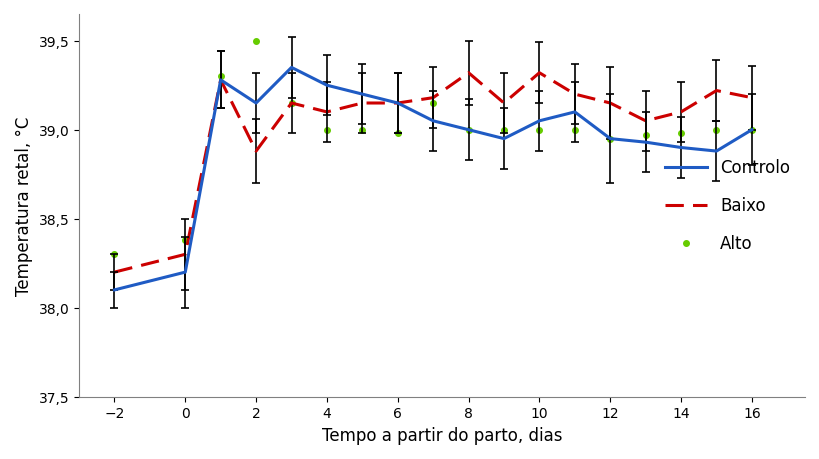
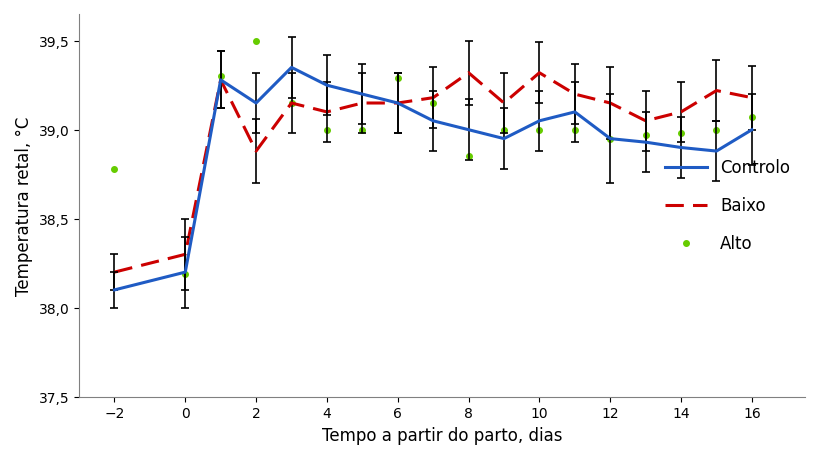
Alto/−2: 38,30 -> 38,78
Alto/0: 38,38 -> 38,19
Alto/6: 38,98 -> 39,29
Alto/8: 39,00 -> 38,85
Alto/16: 39,00 -> 39,07
